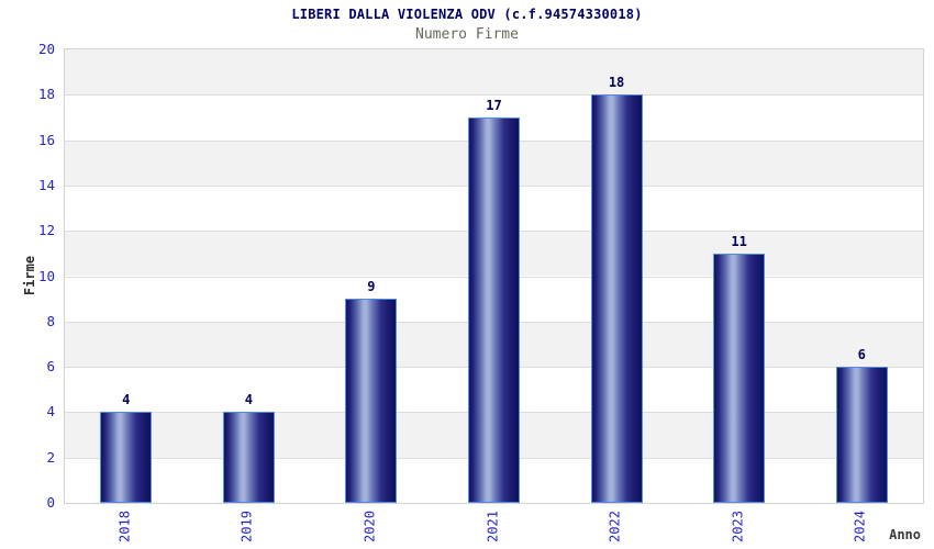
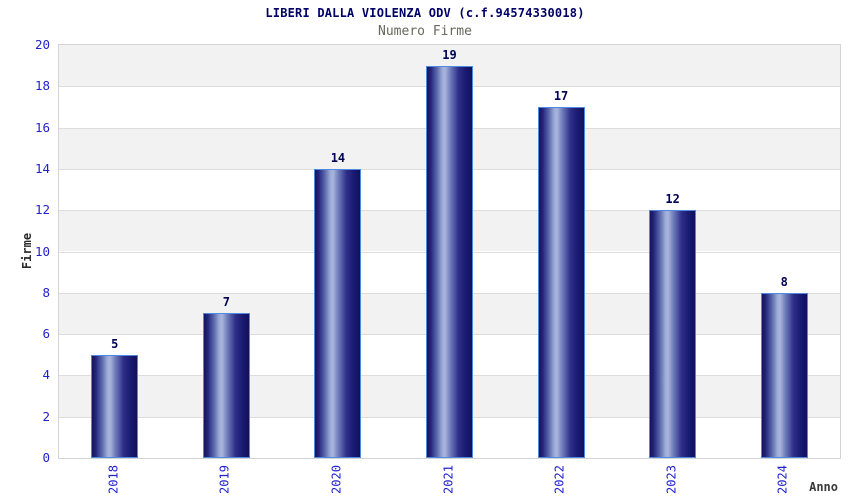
2018: 4 -> 5
2019: 4 -> 7
2020: 9 -> 14
2021: 17 -> 19
2022: 18 -> 17
2023: 11 -> 12
2024: 6 -> 8
